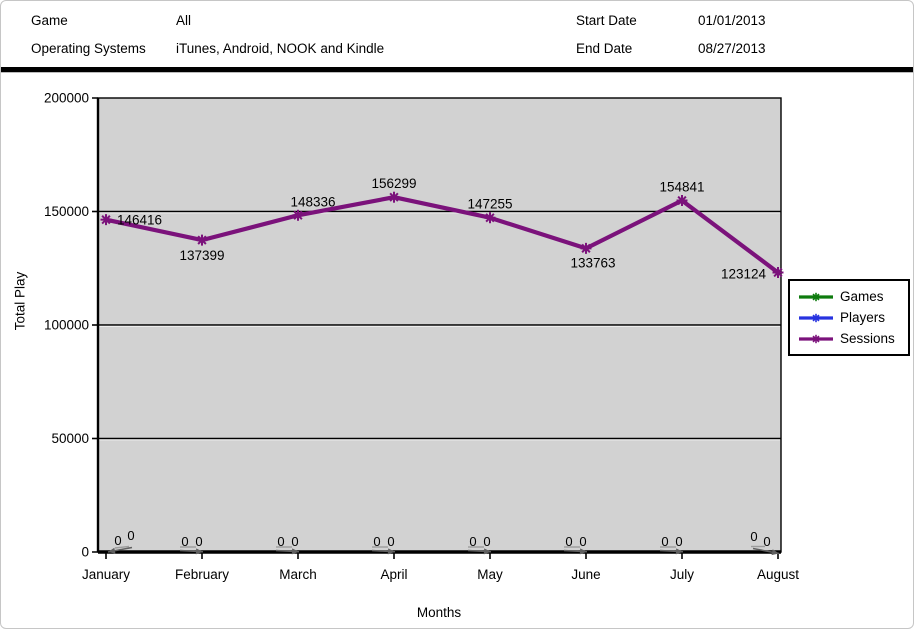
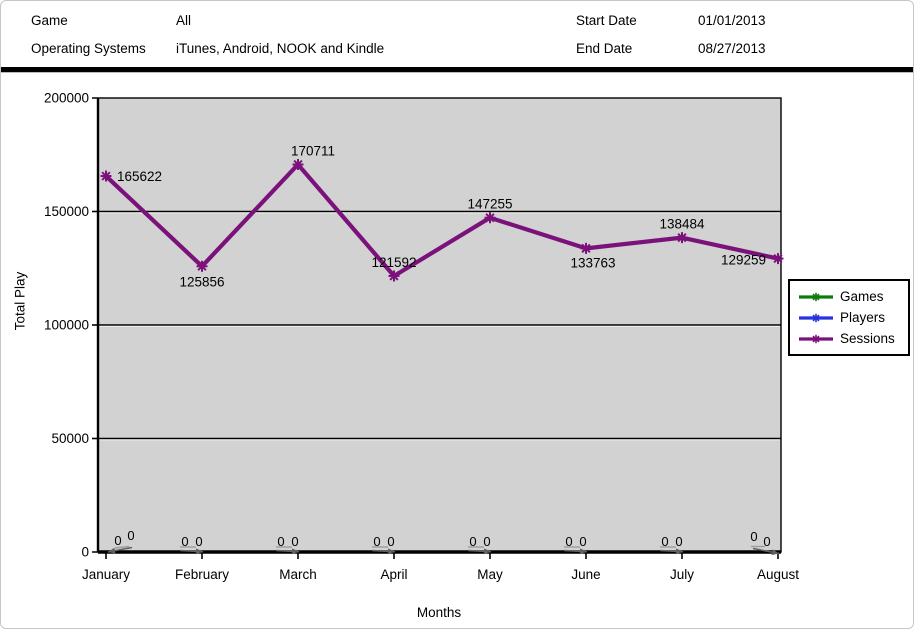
Sessions/January: 146416 -> 165622
Sessions/February: 137399 -> 125856
Sessions/March: 148336 -> 170711
Sessions/April: 156299 -> 121592
Sessions/July: 154841 -> 138484
Sessions/August: 123124 -> 129259
